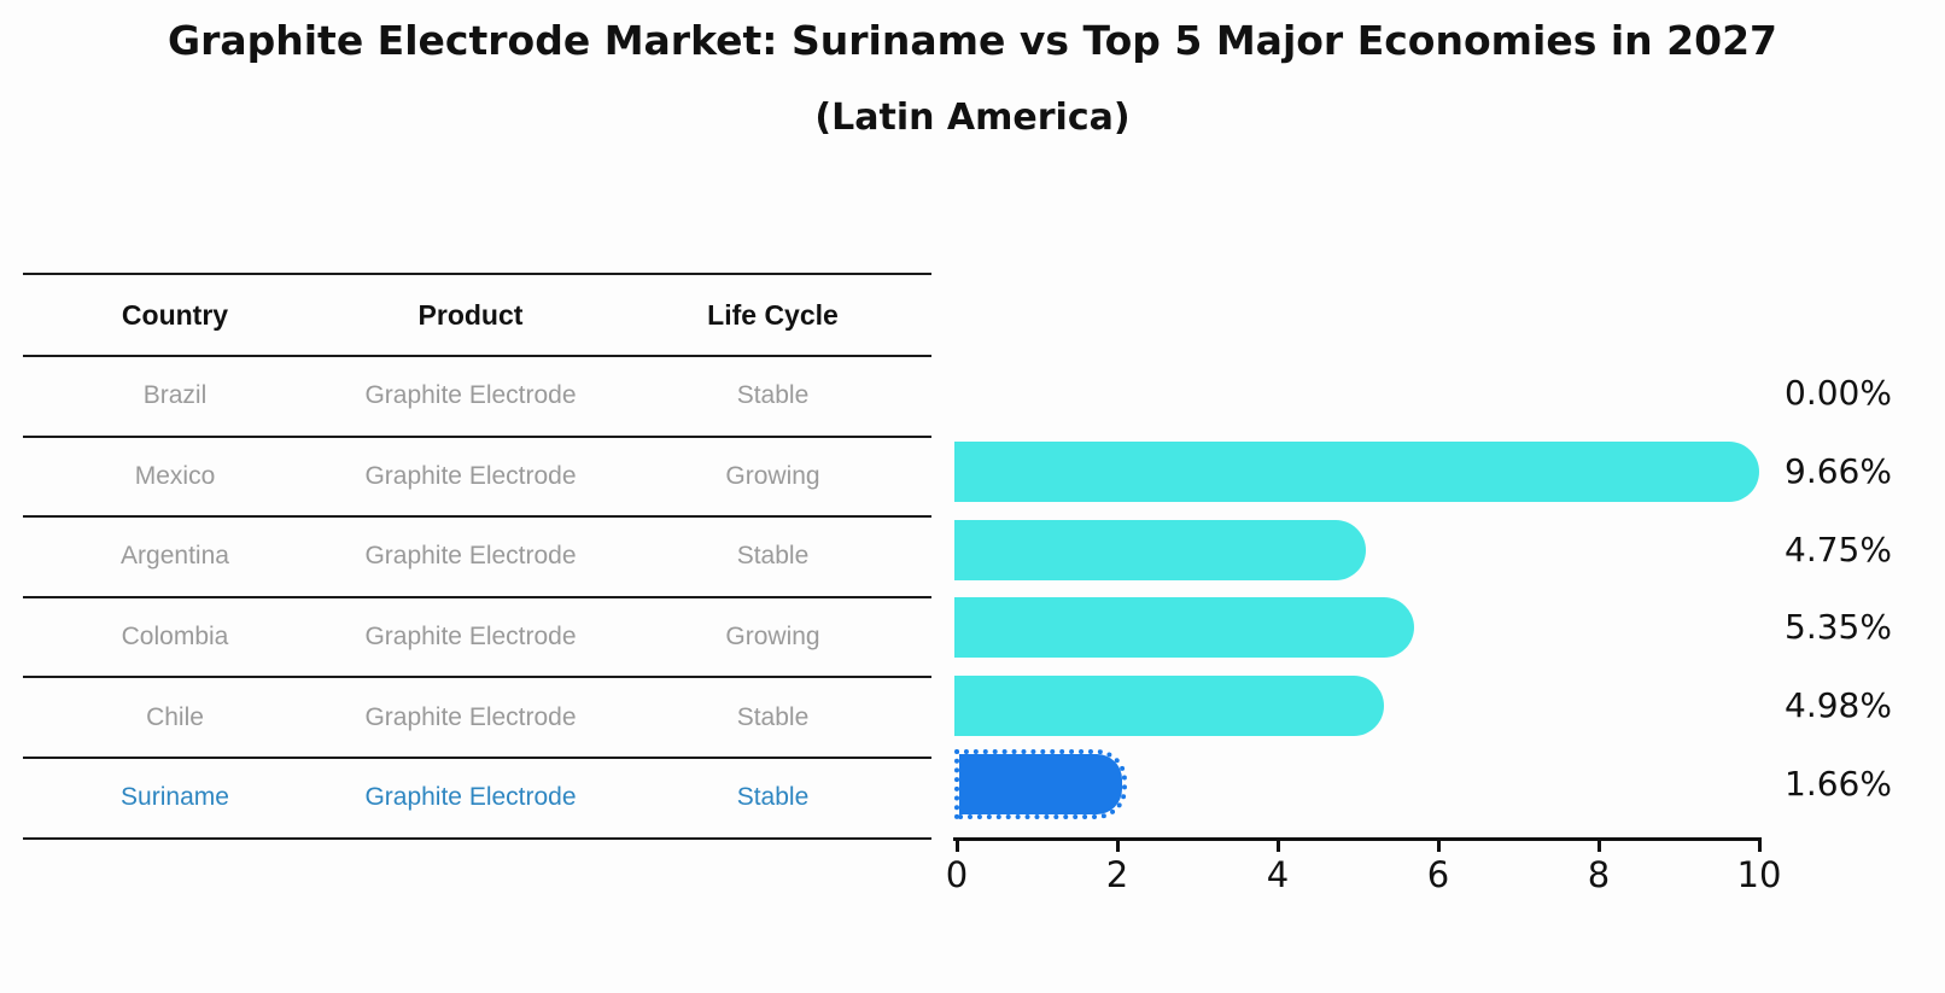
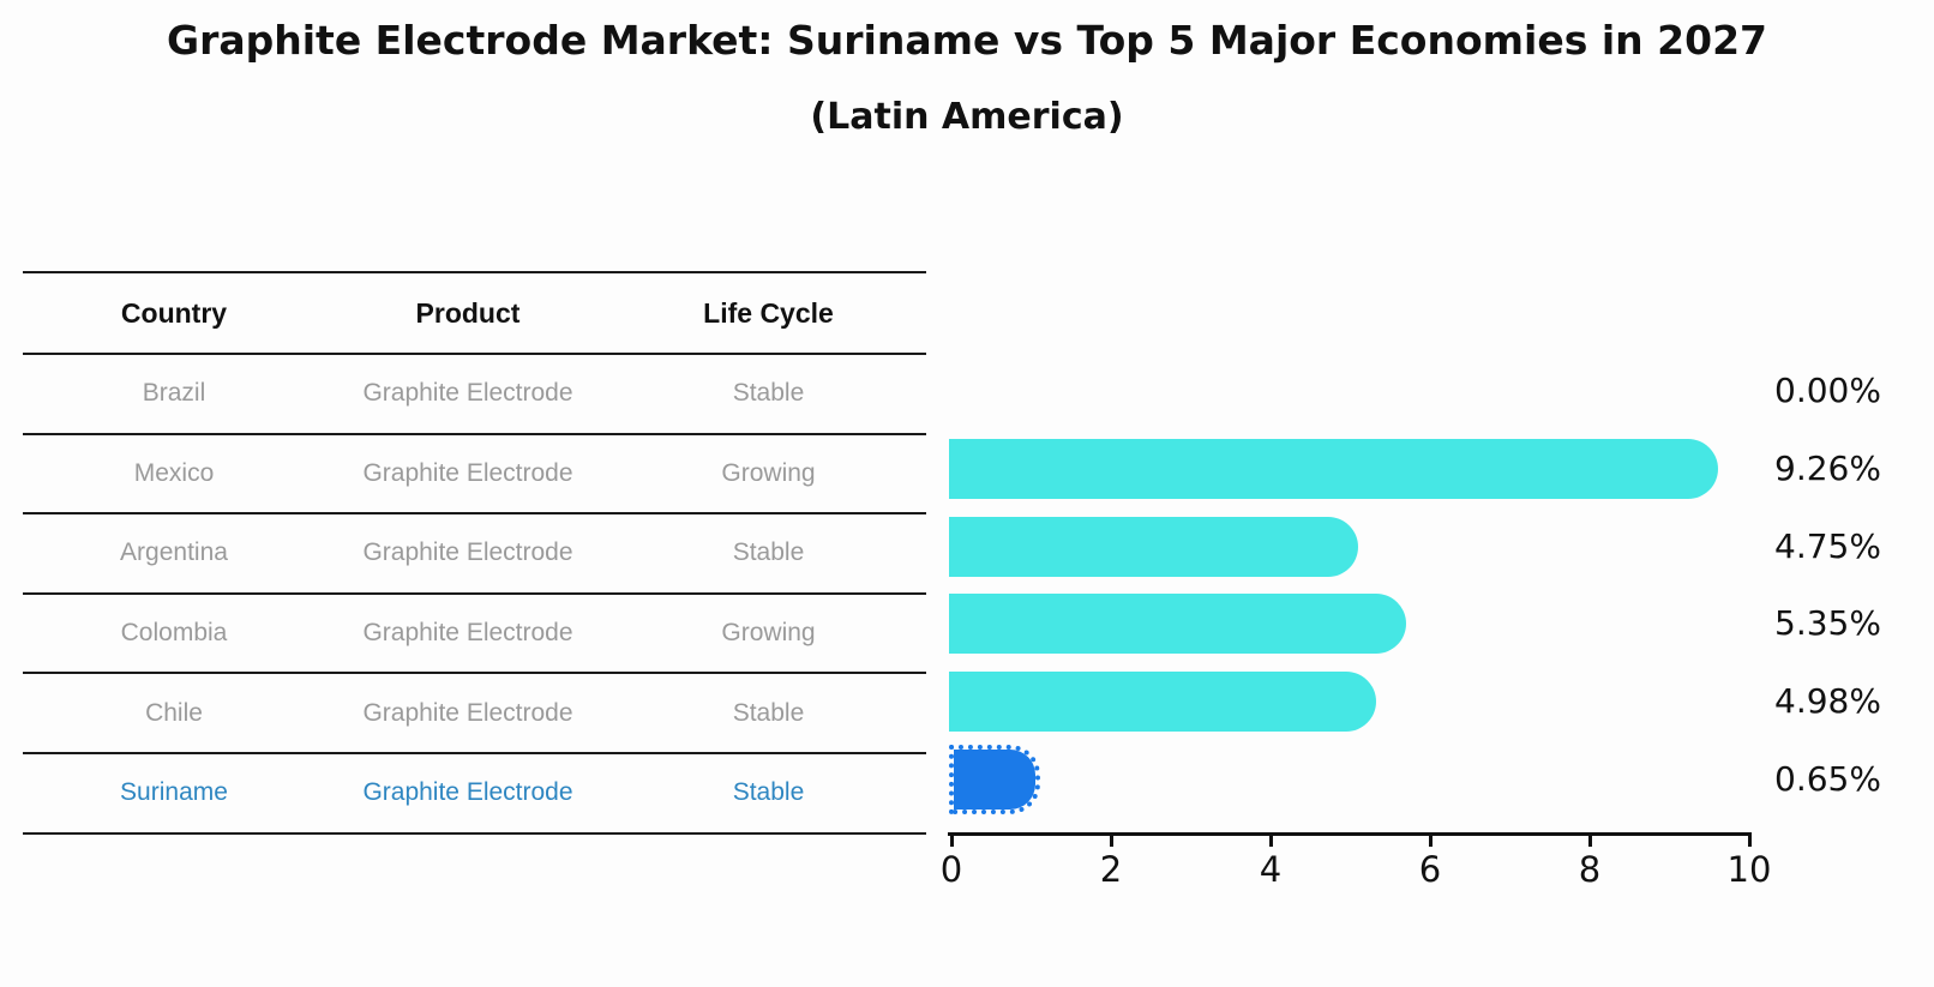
Mexico: 9.66% -> 9.26%
Suriname: 1.66% -> 0.65%
